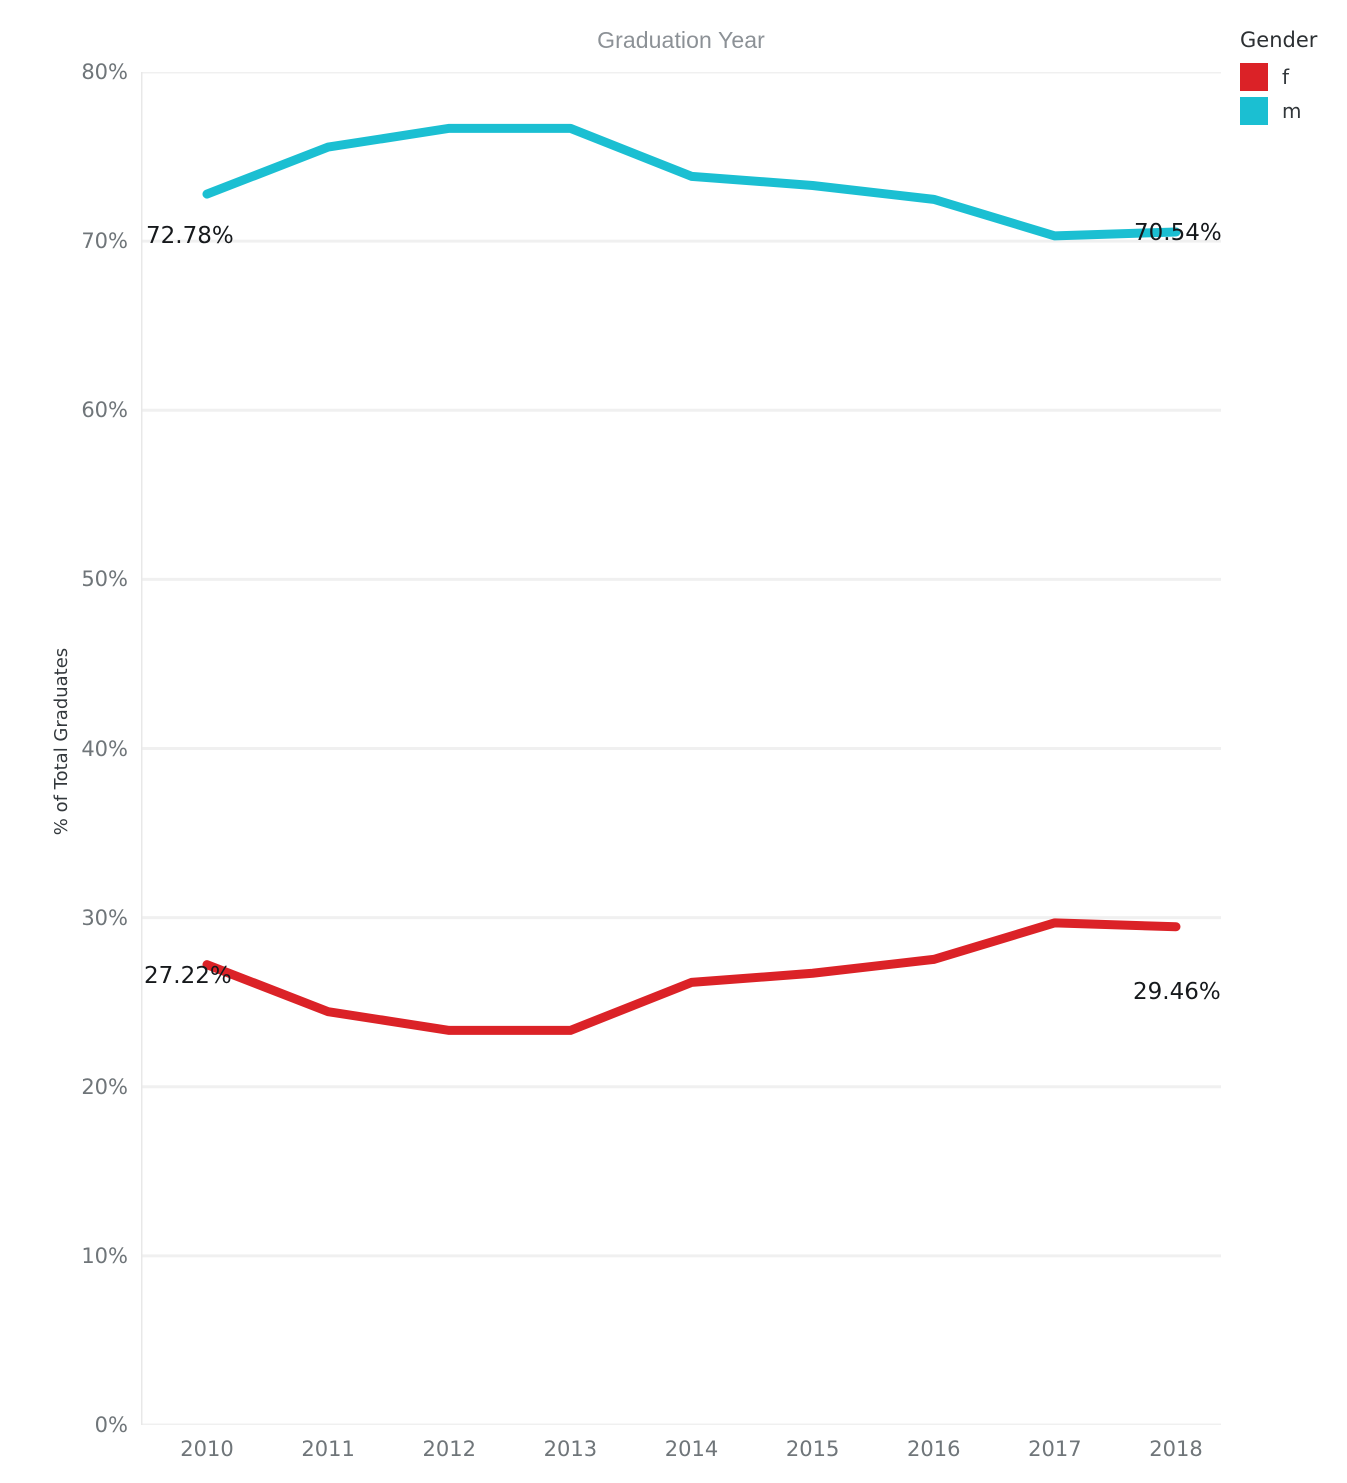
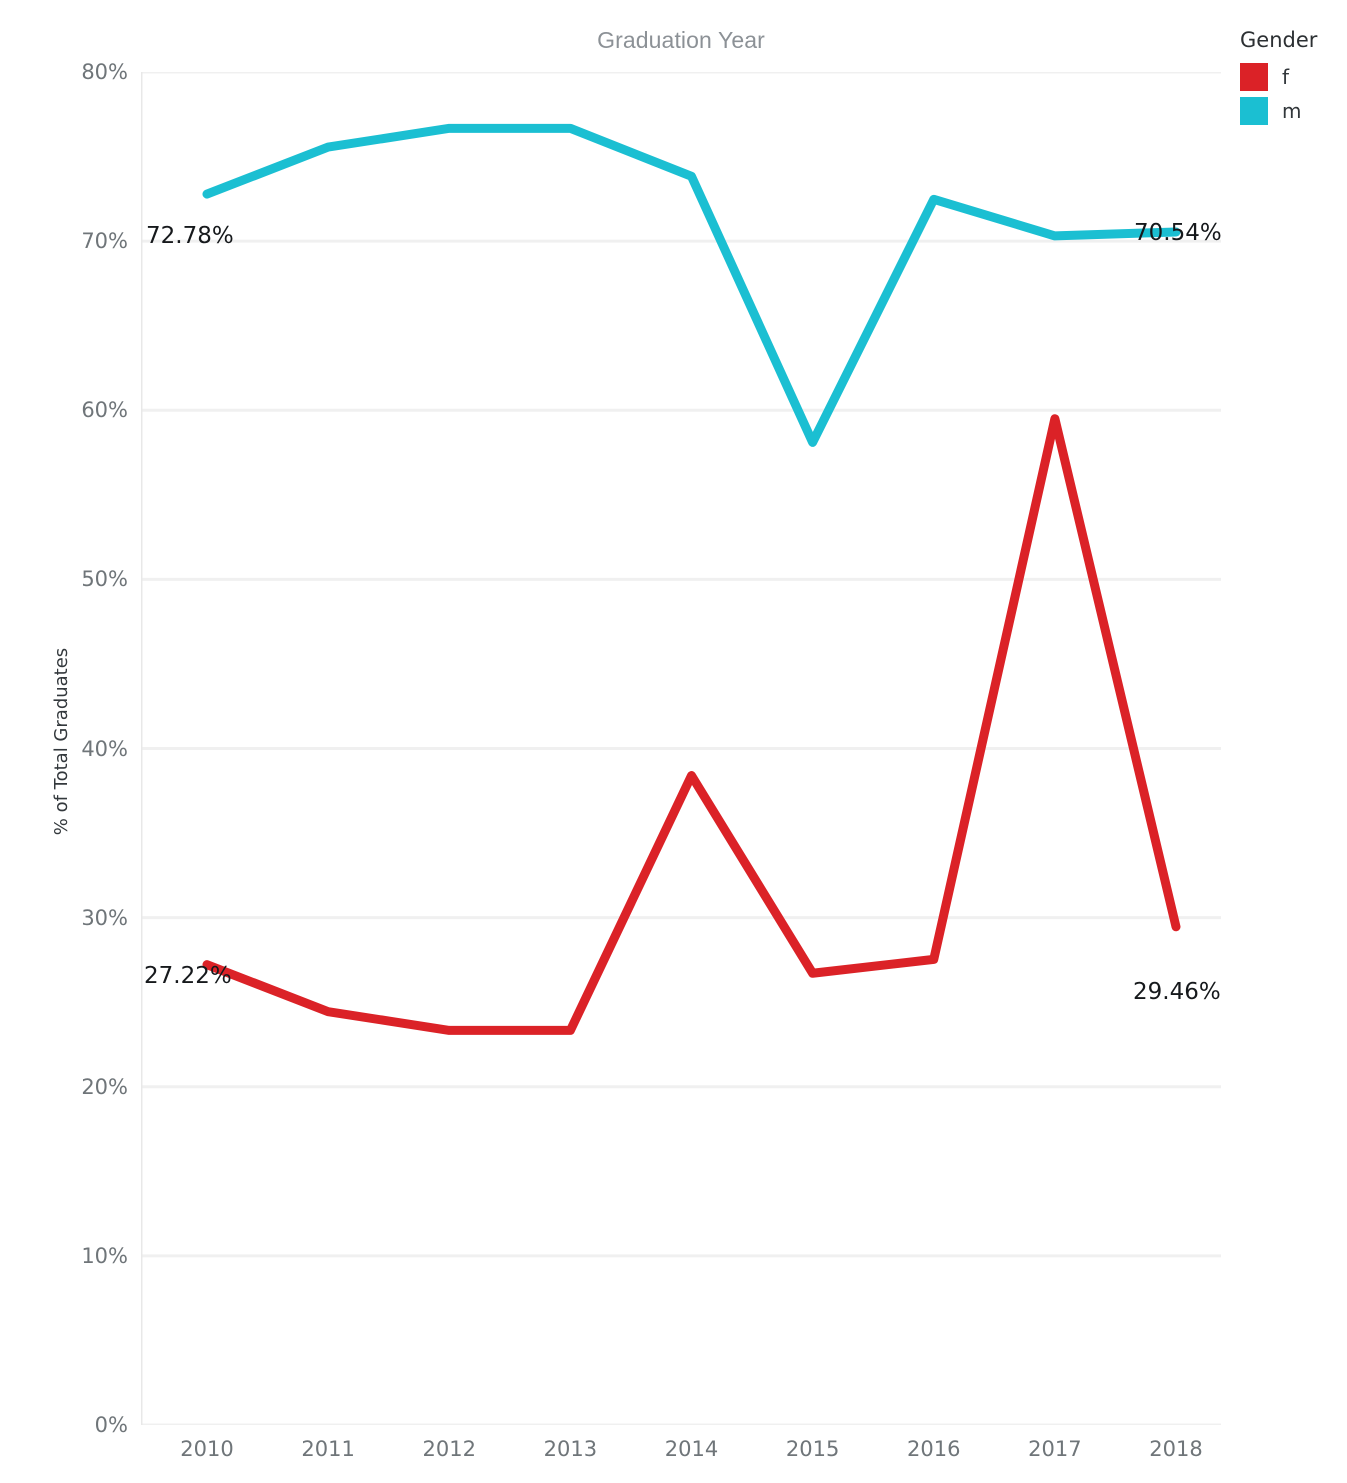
f/2014: 26.2% -> 38.4%
m/2015: 73.3% -> 58.1%
f/2017: 29.7% -> 59.5%
